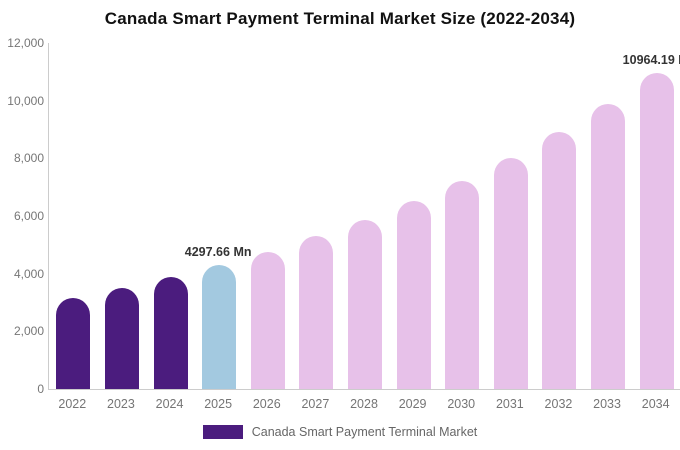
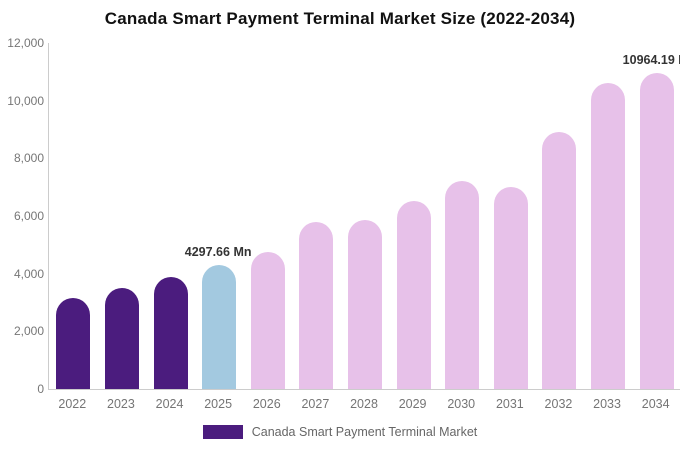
2027: 5300 -> 5800
2031: 8000 -> 7000
2033: 9900 -> 10600
